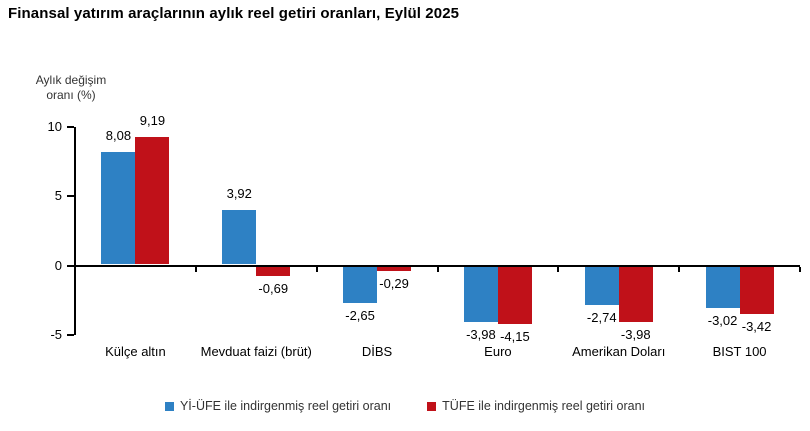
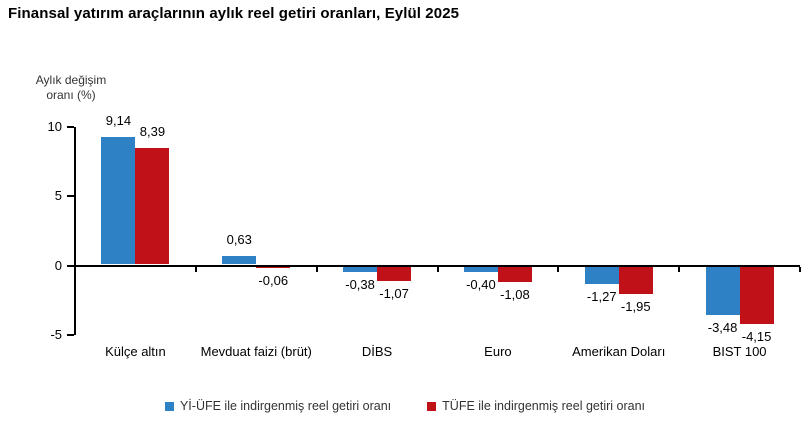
Yİ-ÜFE ile indirgenmiş reel getiri oranı/Külçe altın: 8,08 -> 9,14
TÜFE ile indirgenmiş reel getiri oranı/Külçe altın: 9,19 -> 8,39
Yİ-ÜFE ile indirgenmiş reel getiri oranı/Mevduat faizi (brüt): 3,92 -> 0,63
TÜFE ile indirgenmiş reel getiri oranı/Mevduat faizi (brüt): -0,69 -> -0,06
Yİ-ÜFE ile indirgenmiş reel getiri oranı/DİBS: -2,65 -> -0,38
TÜFE ile indirgenmiş reel getiri oranı/DİBS: -0,29 -> -1,07
Yİ-ÜFE ile indirgenmiş reel getiri oranı/Euro: -3,98 -> -0,40
TÜFE ile indirgenmiş reel getiri oranı/Euro: -4,15 -> -1,08
Yİ-ÜFE ile indirgenmiş reel getiri oranı/Amerikan Doları: -2,74 -> -1,27
TÜFE ile indirgenmiş reel getiri oranı/Amerikan Doları: -3,98 -> -1,95
Yİ-ÜFE ile indirgenmiş reel getiri oranı/BIST 100: -3,02 -> -3,48
TÜFE ile indirgenmiş reel getiri oranı/BIST 100: -3,42 -> -4,15
